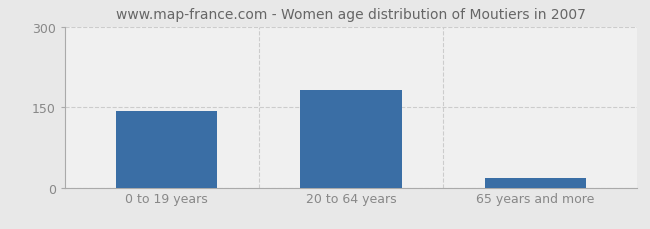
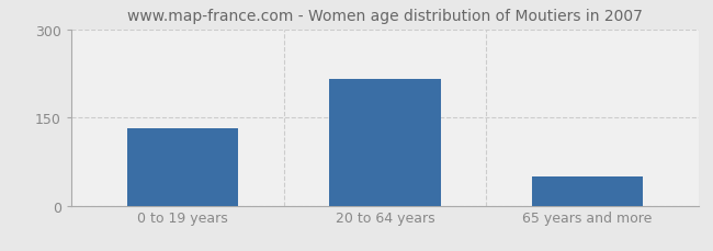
0 to 19 years: 143 -> 132
20 to 64 years: 181 -> 216
65 years and more: 18 -> 50
